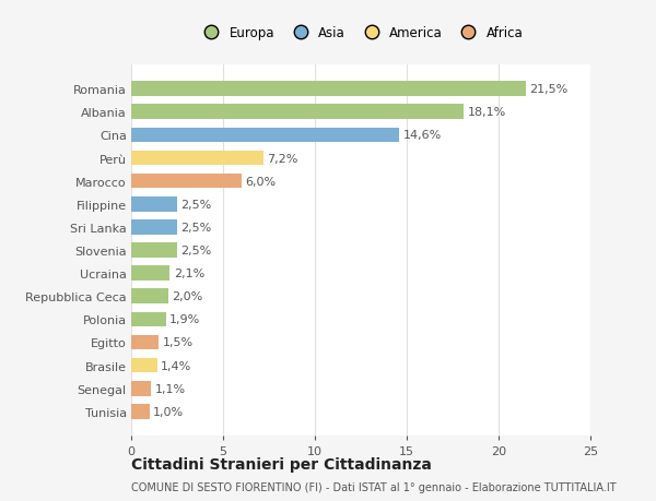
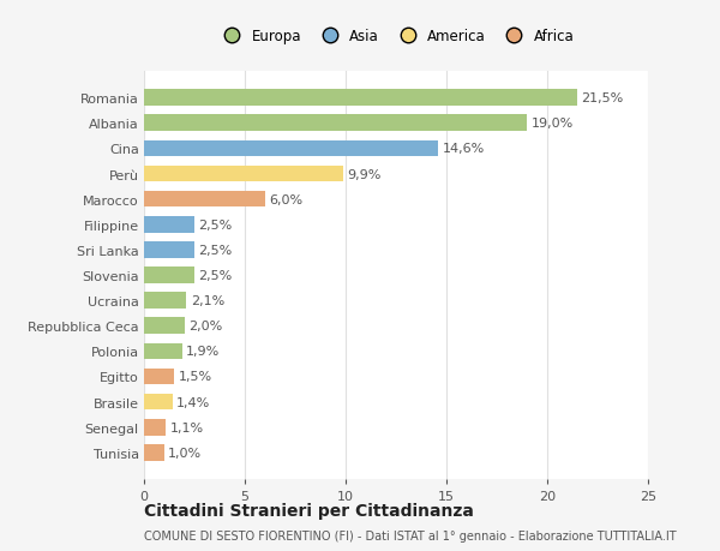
Albania: 18,1% -> 19,0%
Perù: 7,2% -> 9,9%
